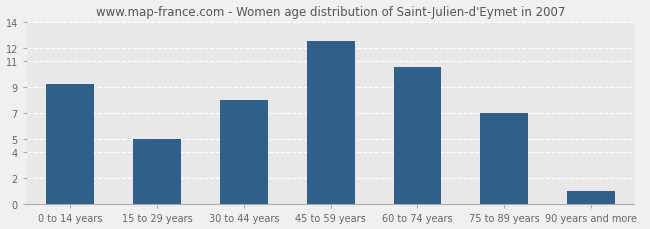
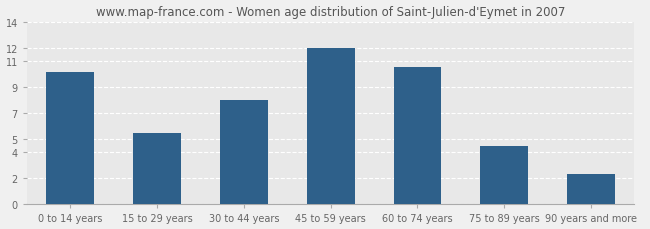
0 to 14 years: 9.2 -> 10.1
15 to 29 years: 5.0 -> 5.5
45 to 59 years: 12.5 -> 12.0
75 to 89 years: 7.0 -> 4.5
90 years and more: 1.0 -> 2.3
